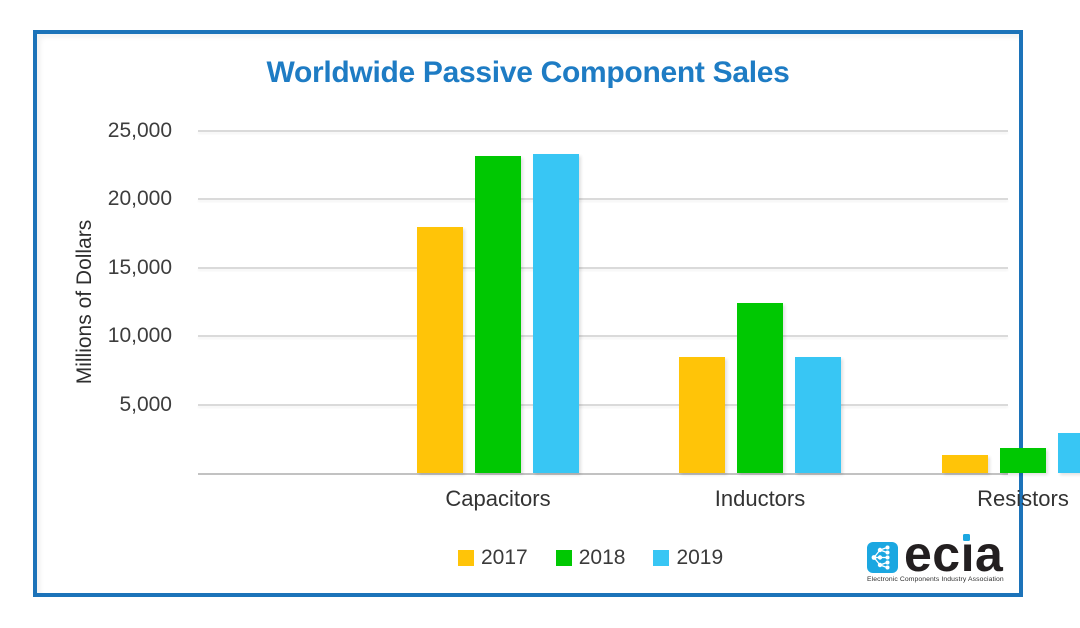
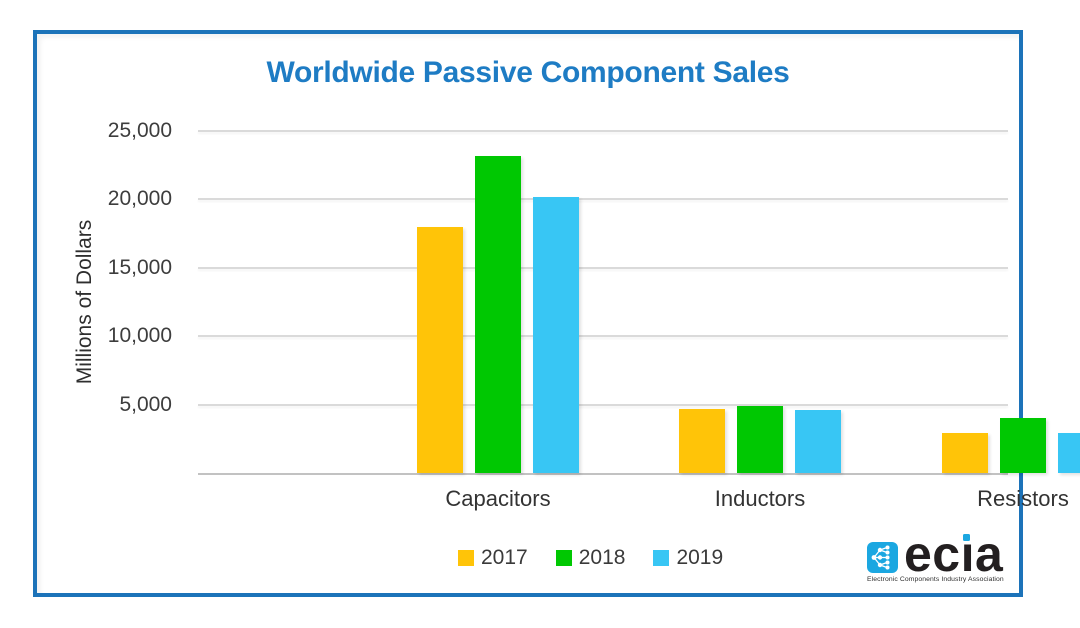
2019/Capacitors: 23300 -> 20200
2017/Inductors: 8500 -> 4700
2018/Inductors: 12400 -> 4900
2019/Inductors: 8500 -> 4600
2017/Resistors: 1300 -> 2900
2018/Resistors: 1800 -> 4000
